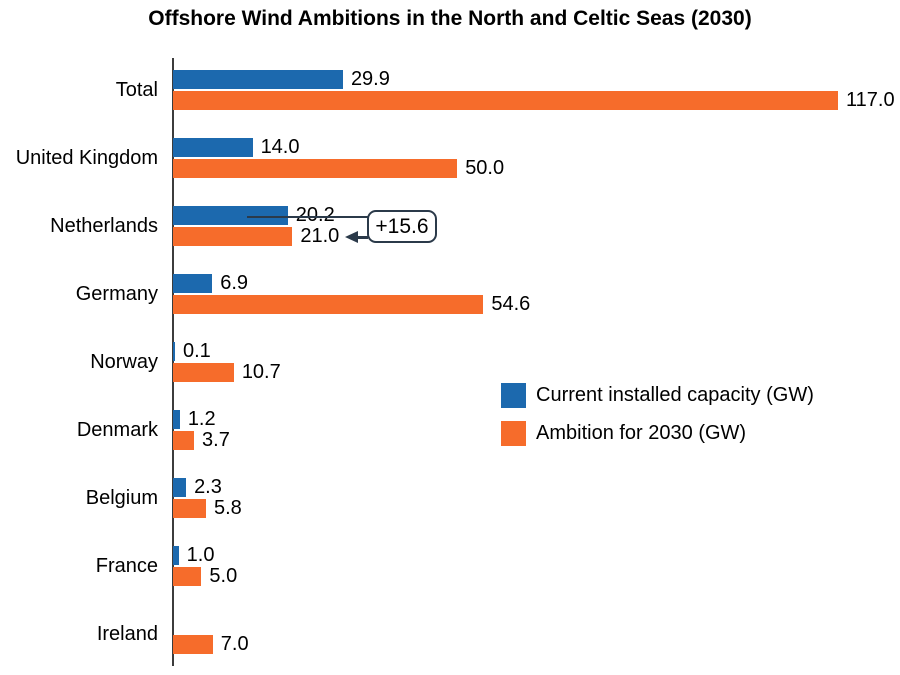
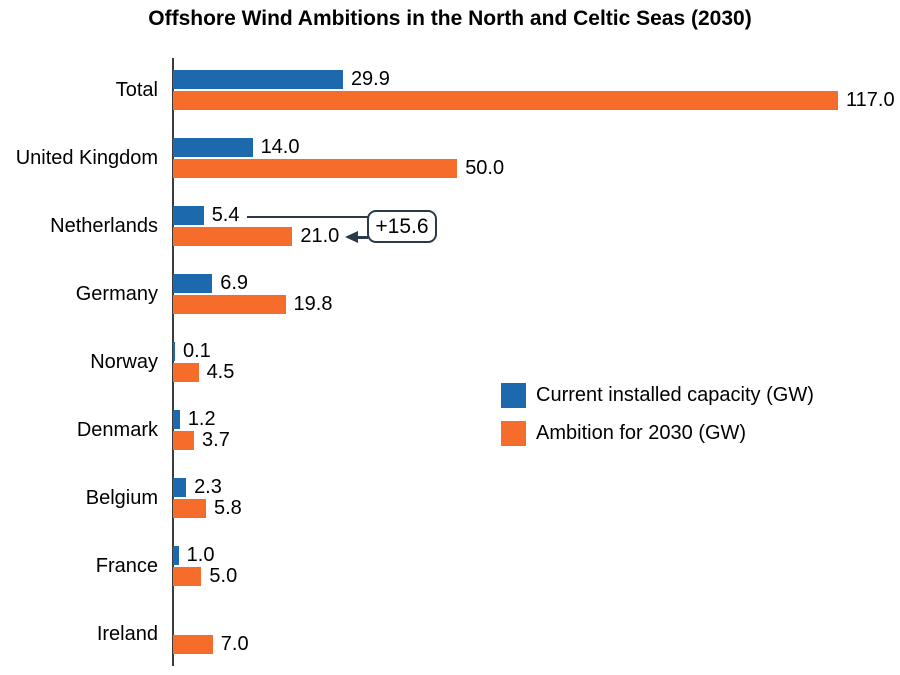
Current installed capacity (GW)/Netherlands: 20.2 -> 5.4
Ambition for 2030 (GW)/Germany: 54.6 -> 19.8
Ambition for 2030 (GW)/Norway: 10.7 -> 4.5
